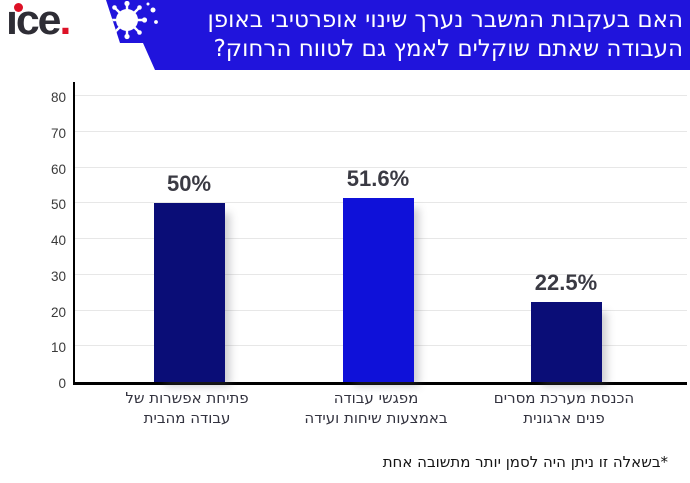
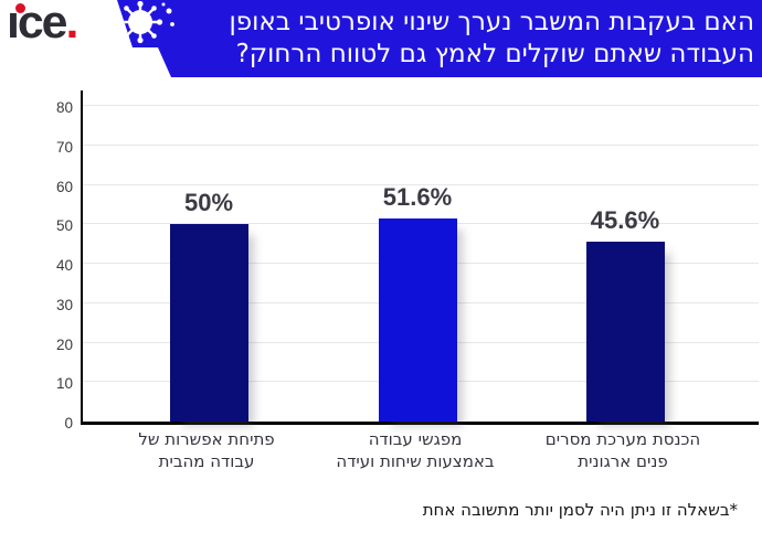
הכנסת מערכת מסרים פנים ארגונית: 22.5% -> 45.6%
